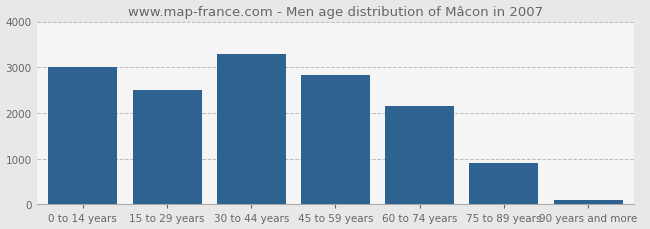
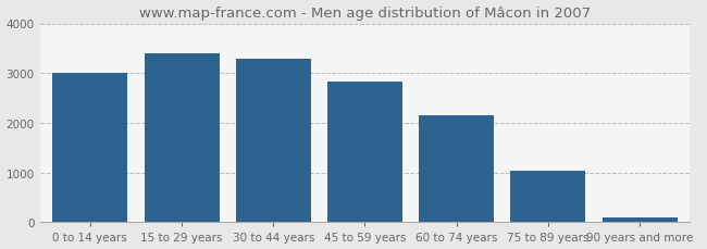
15 to 29 years: 2500 -> 3400
75 to 89 years: 900 -> 1030
